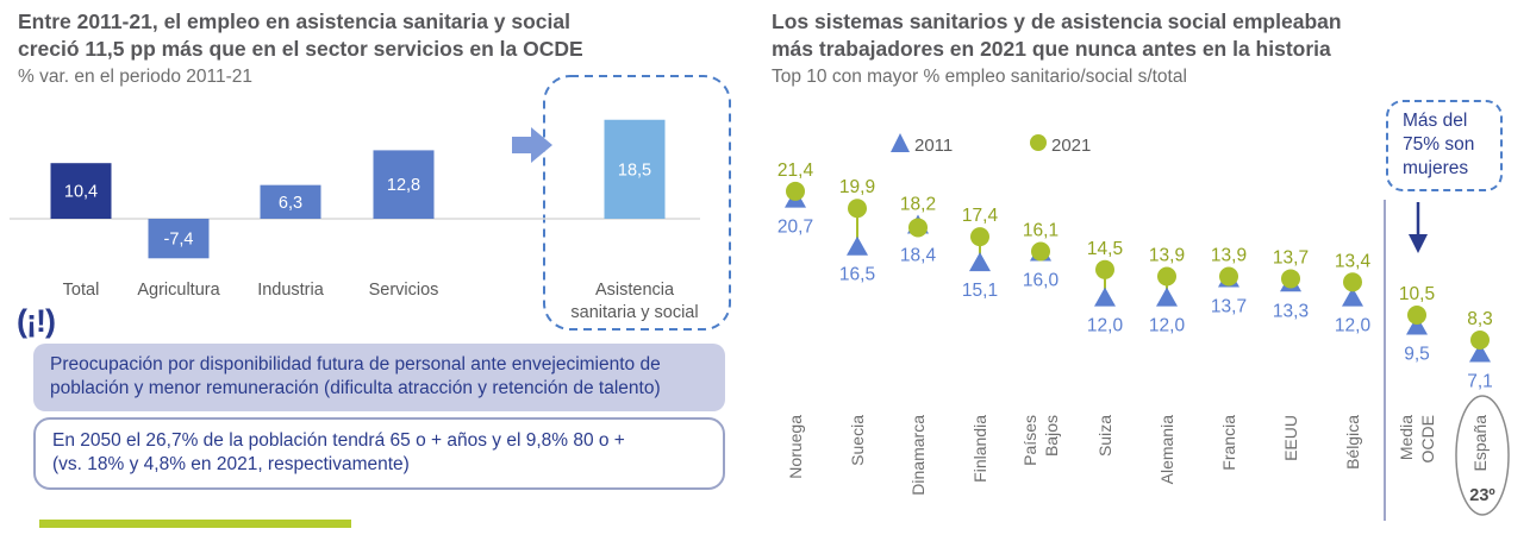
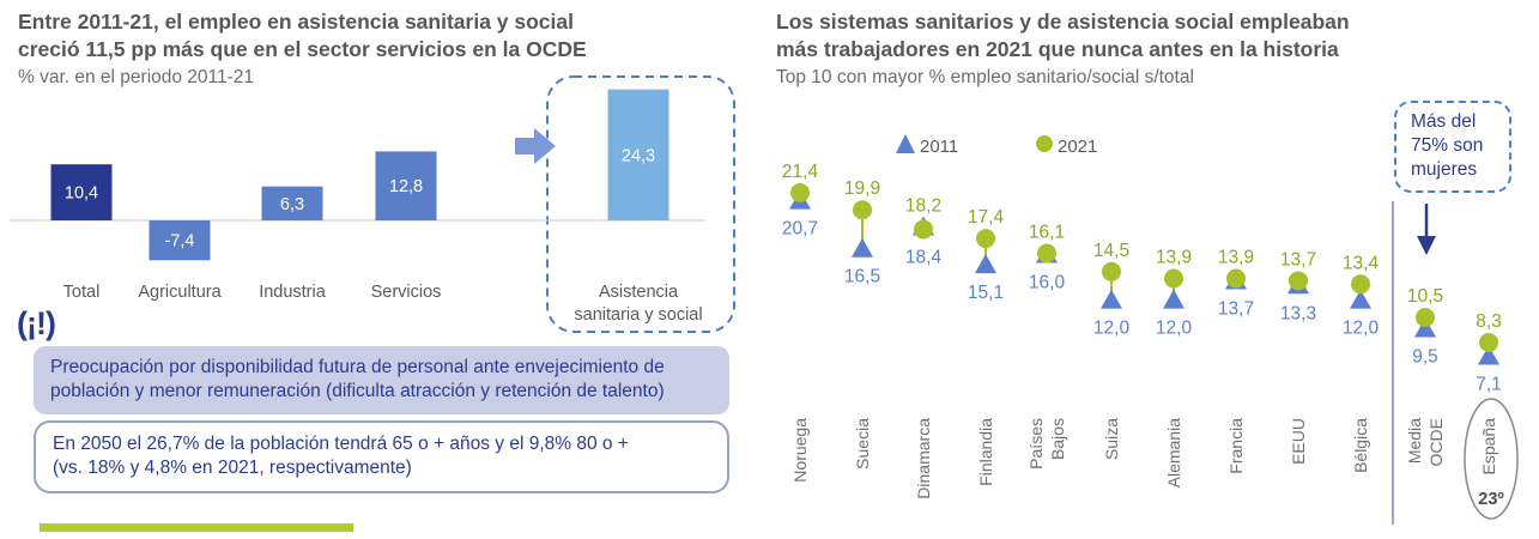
% var. en el periodo 2011-21/Asistencia sanitaria y social: 18,5 -> 24,3
